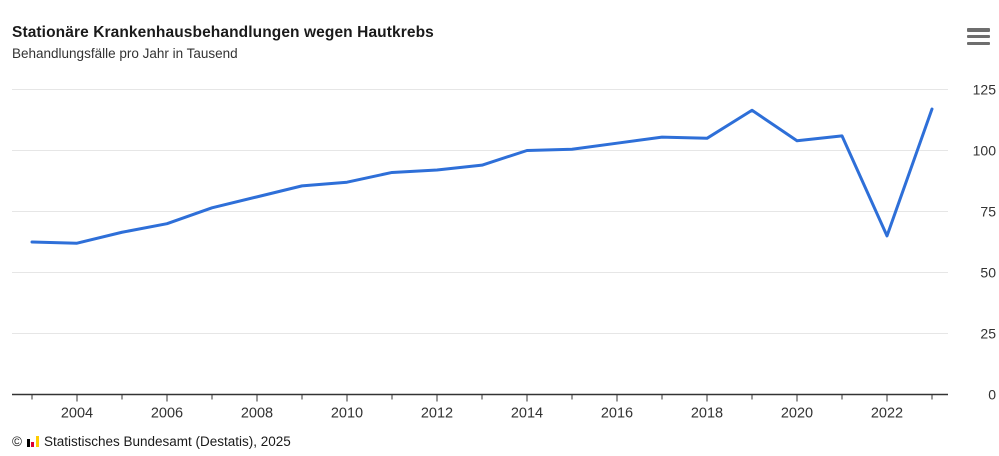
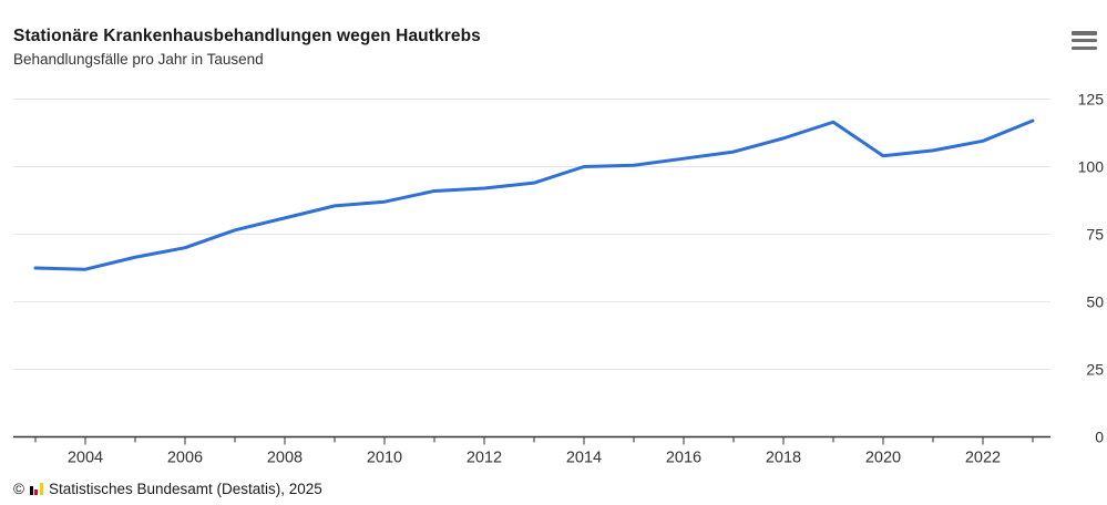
2018: 105 -> 110
2022: 65 -> 110
